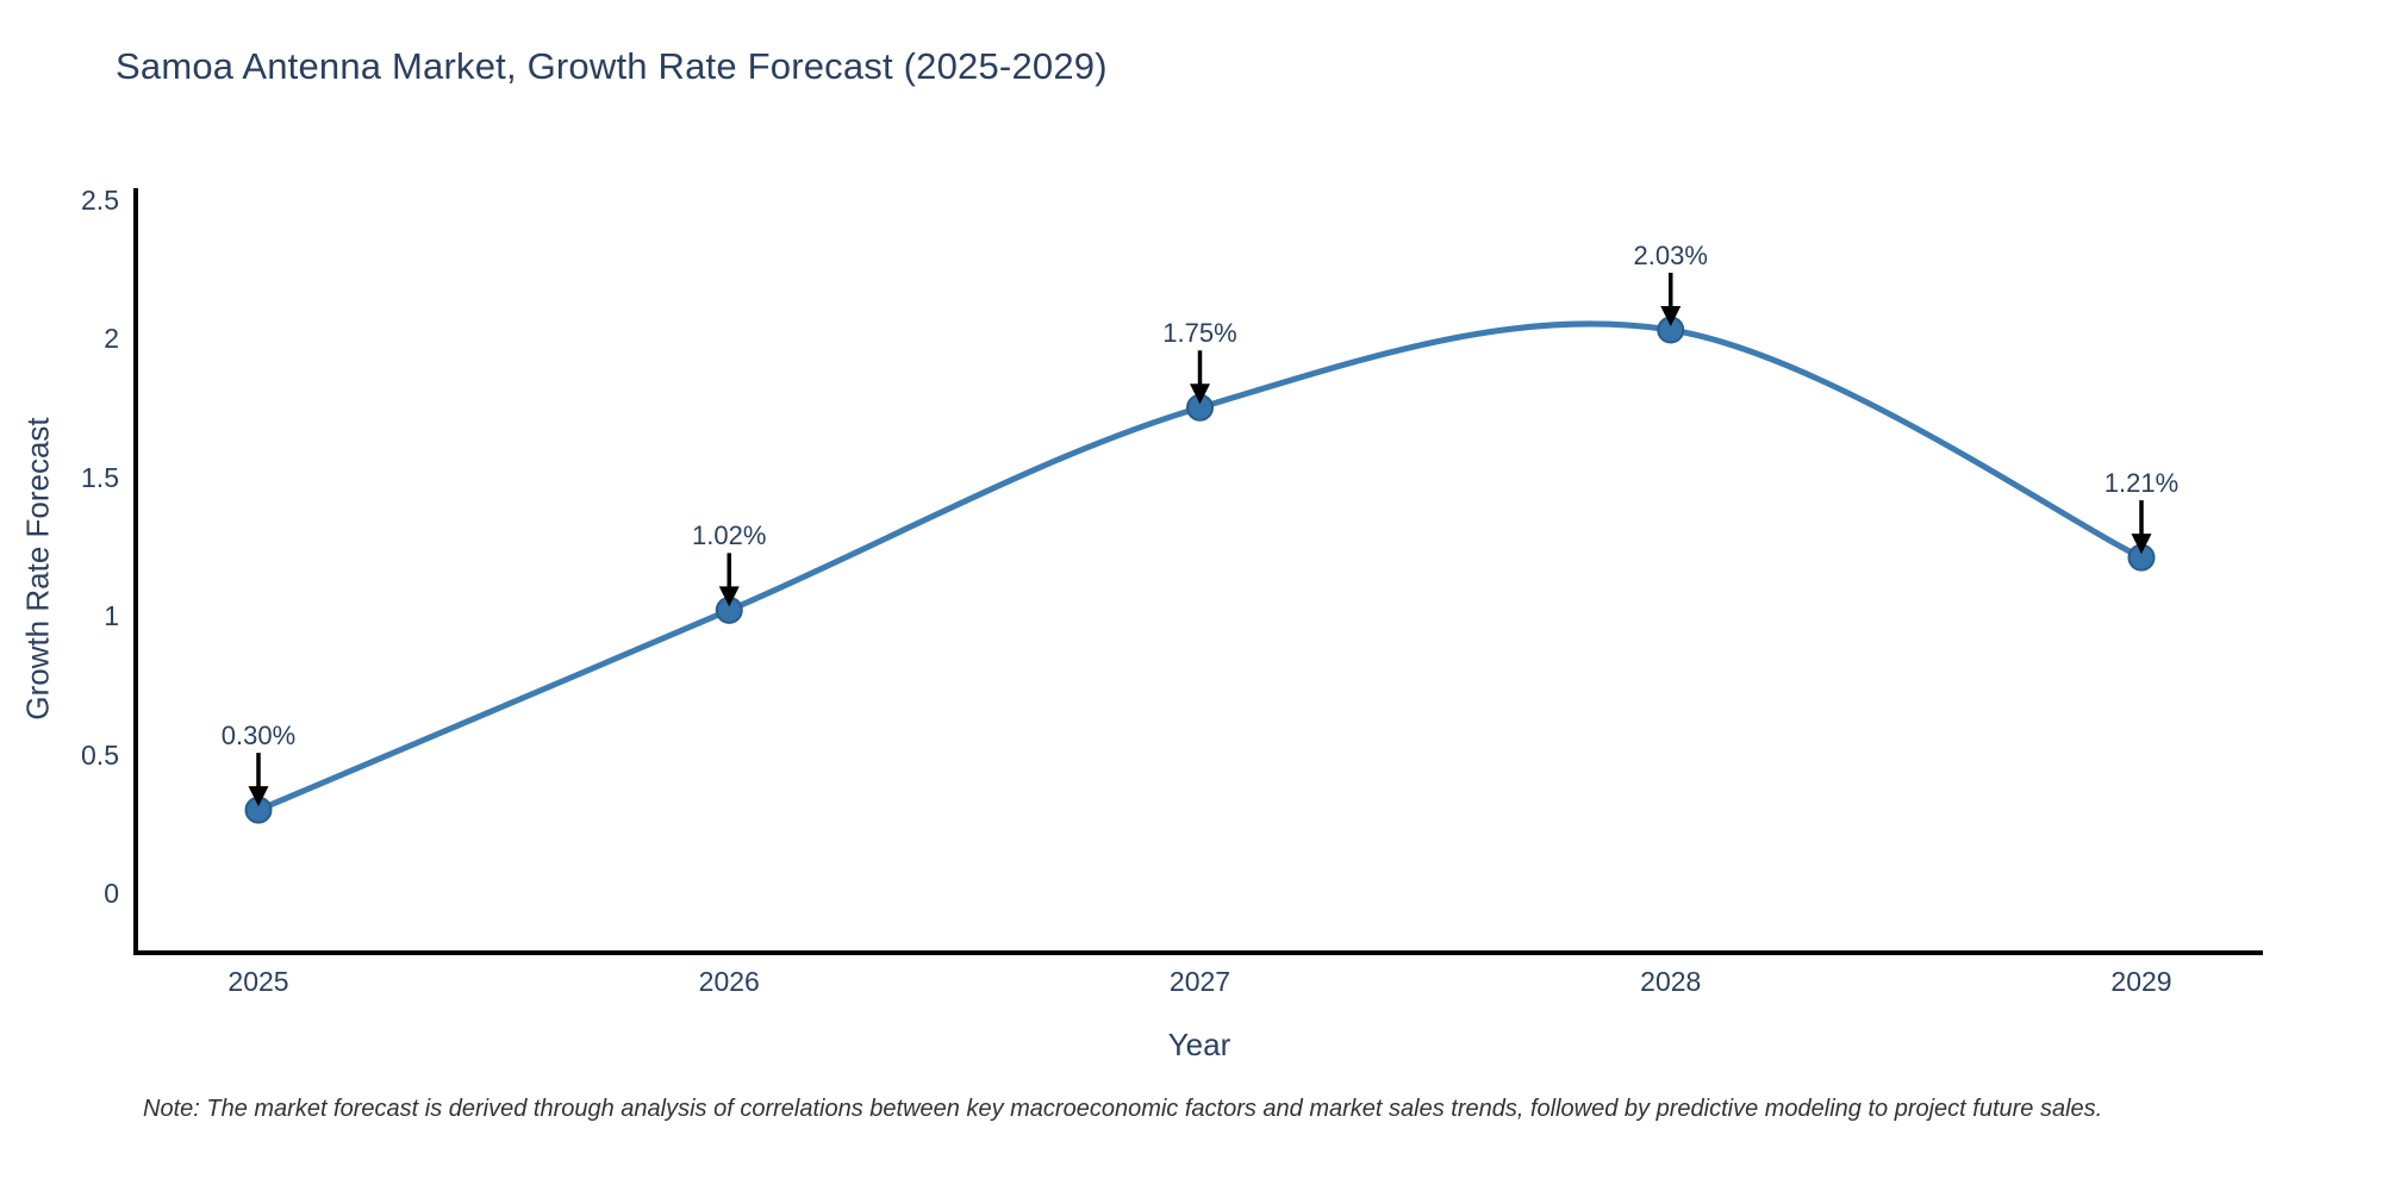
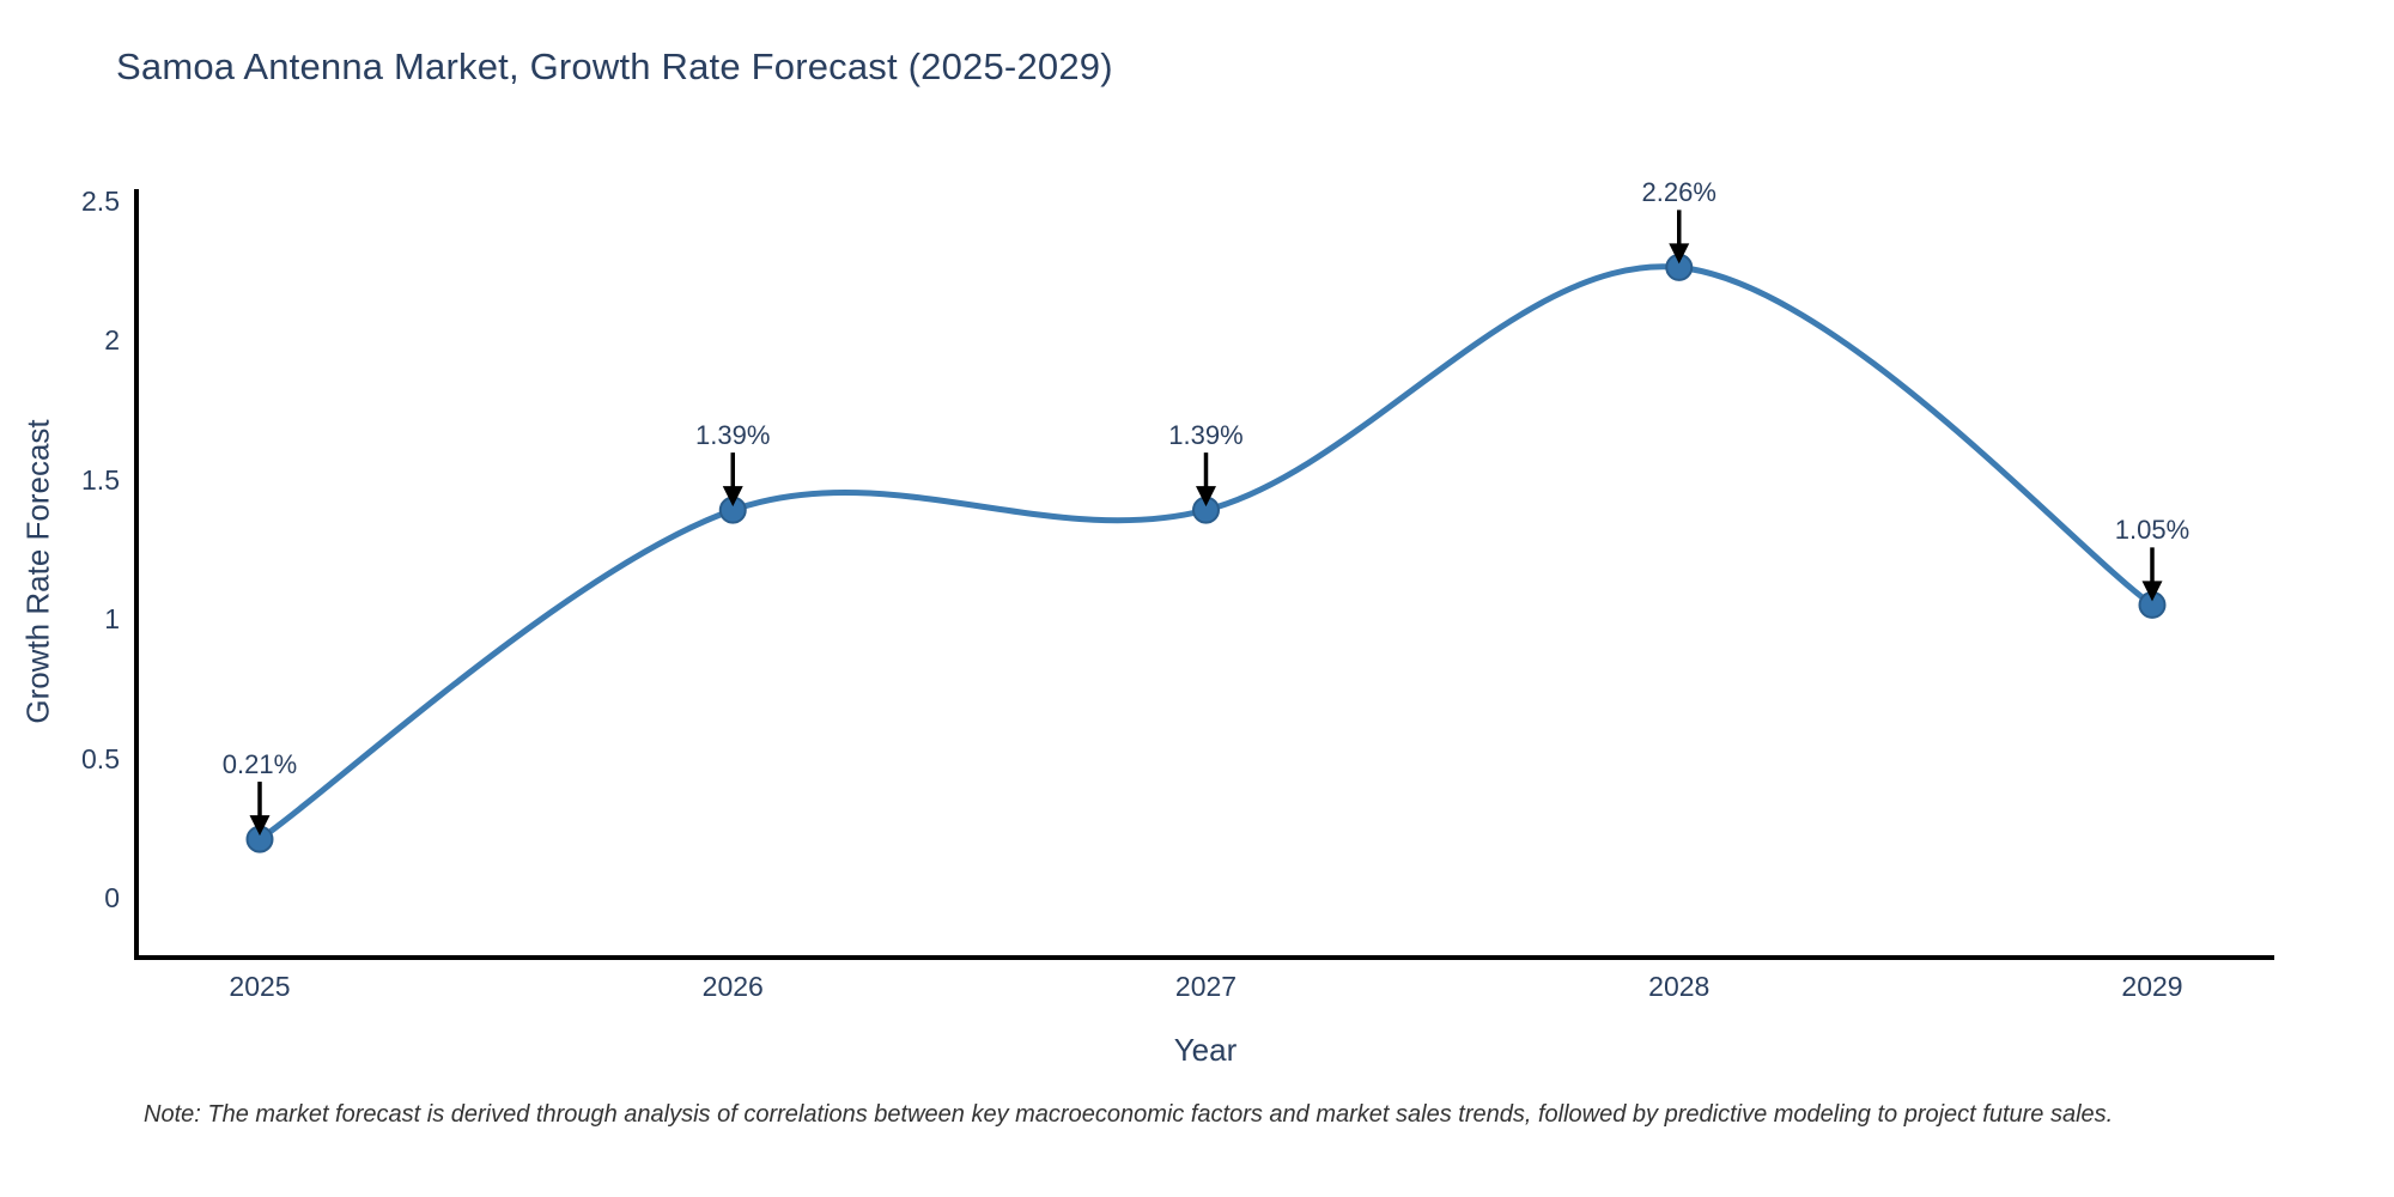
2025: 0.30% -> 0.21%
2026: 1.02% -> 1.39%
2027: 1.75% -> 1.39%
2028: 2.03% -> 2.26%
2029: 1.21% -> 1.05%
